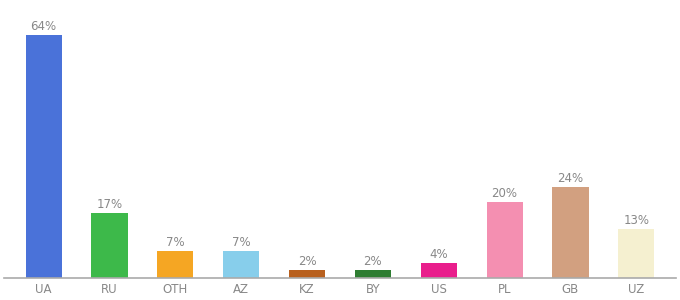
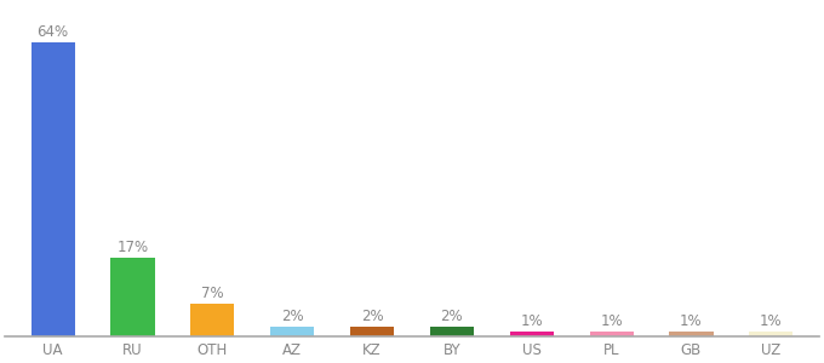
AZ: 7% -> 2%
US: 4% -> 1%
PL: 20% -> 1%
GB: 24% -> 1%
UZ: 13% -> 1%
